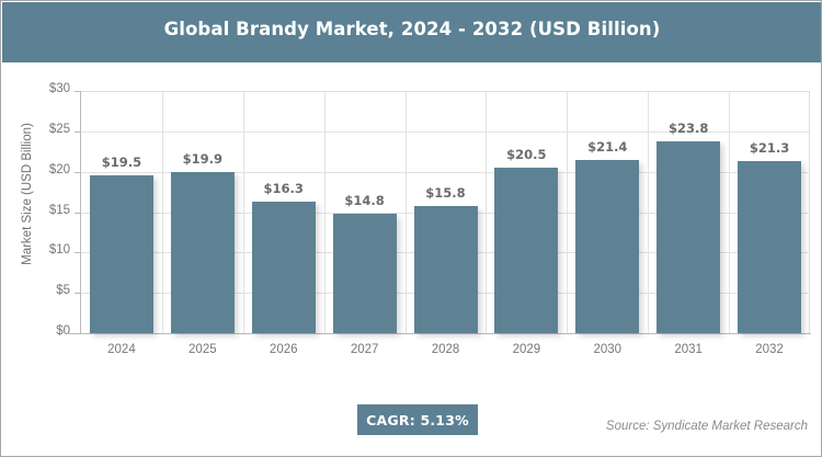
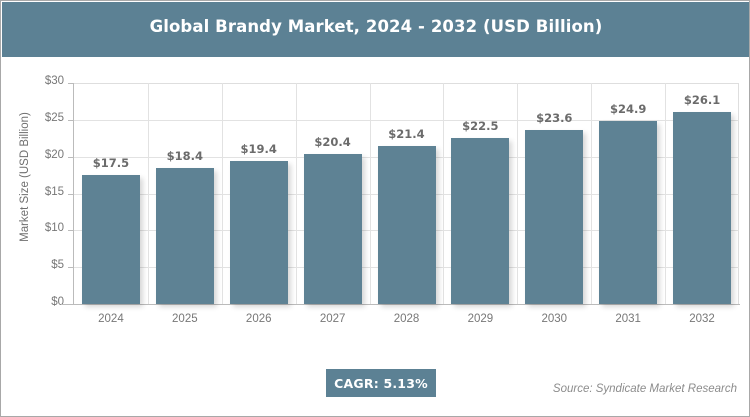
2024: $19.5 -> $17.5
2025: $19.9 -> $18.4
2026: $16.3 -> $19.4
2027: $14.8 -> $20.4
2028: $15.8 -> $21.4
2029: $20.5 -> $22.5
2030: $21.4 -> $23.6
2031: $23.8 -> $24.9
2032: $21.3 -> $26.1
